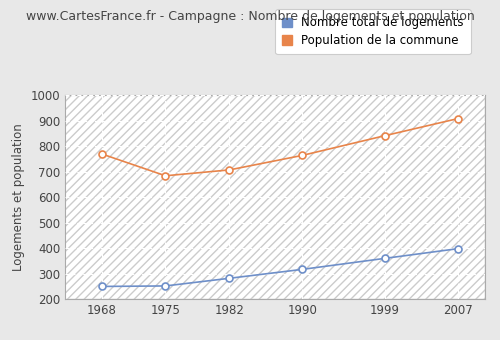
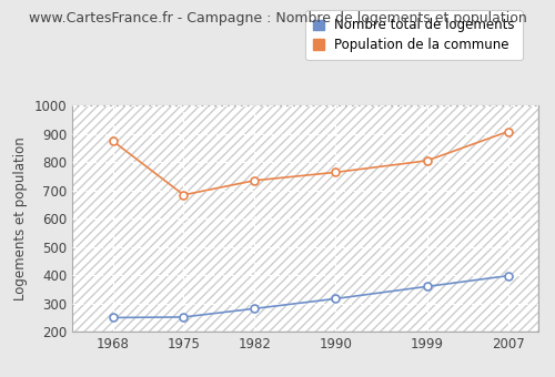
Population de la commune/1968: 770 -> 875
Population de la commune/1982: 707 -> 735
Population de la commune/1999: 841 -> 805
